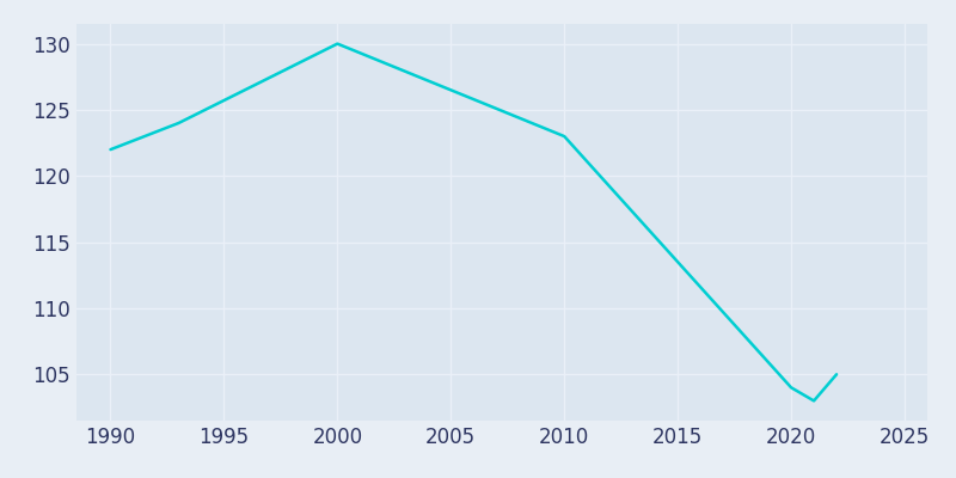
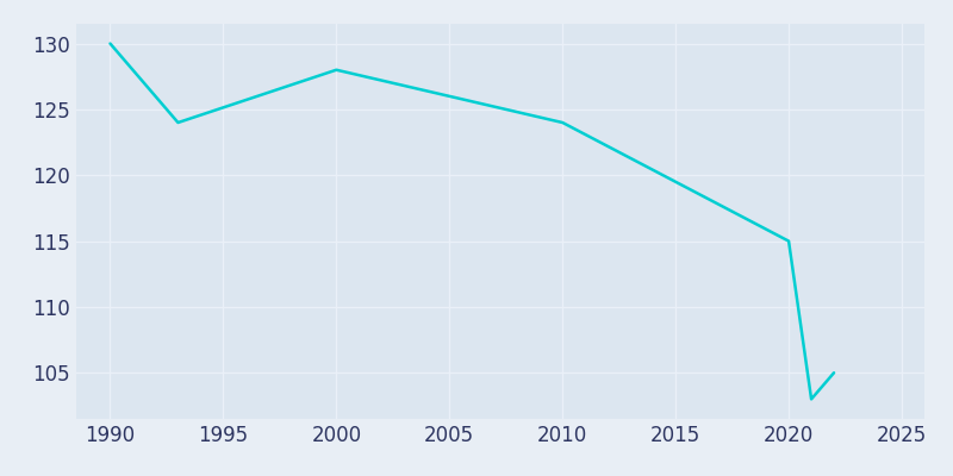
1990: 122 -> 130
2000: 130 -> 128
2010: 123 -> 124
2020: 104 -> 115
